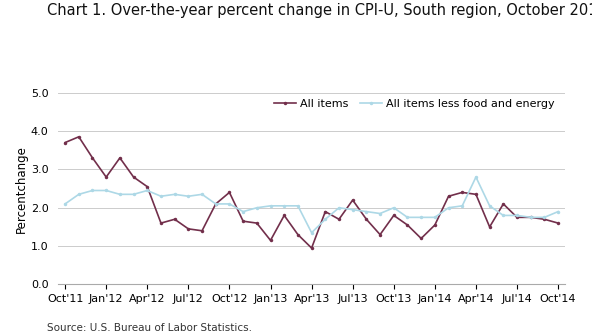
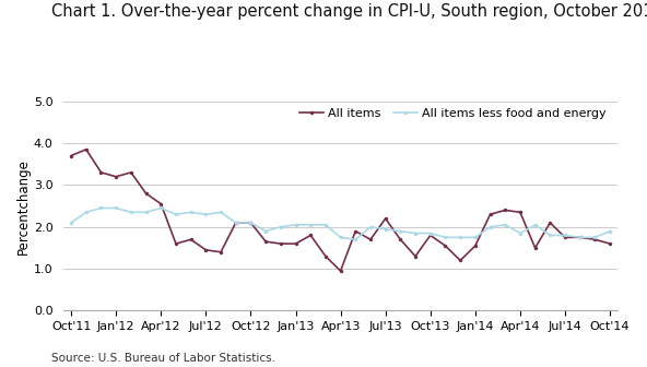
All items/Jan'12: 2.80 -> 3.20
All items/Oct'12: 2.40 -> 2.10
All items/Jan'13: 1.15 -> 1.60
All items less food and energy/Apr'13: 1.35 -> 1.75
All items less food and energy/Oct'13: 2.00 -> 1.85
All items less food and energy/Apr'14: 2.80 -> 1.85
